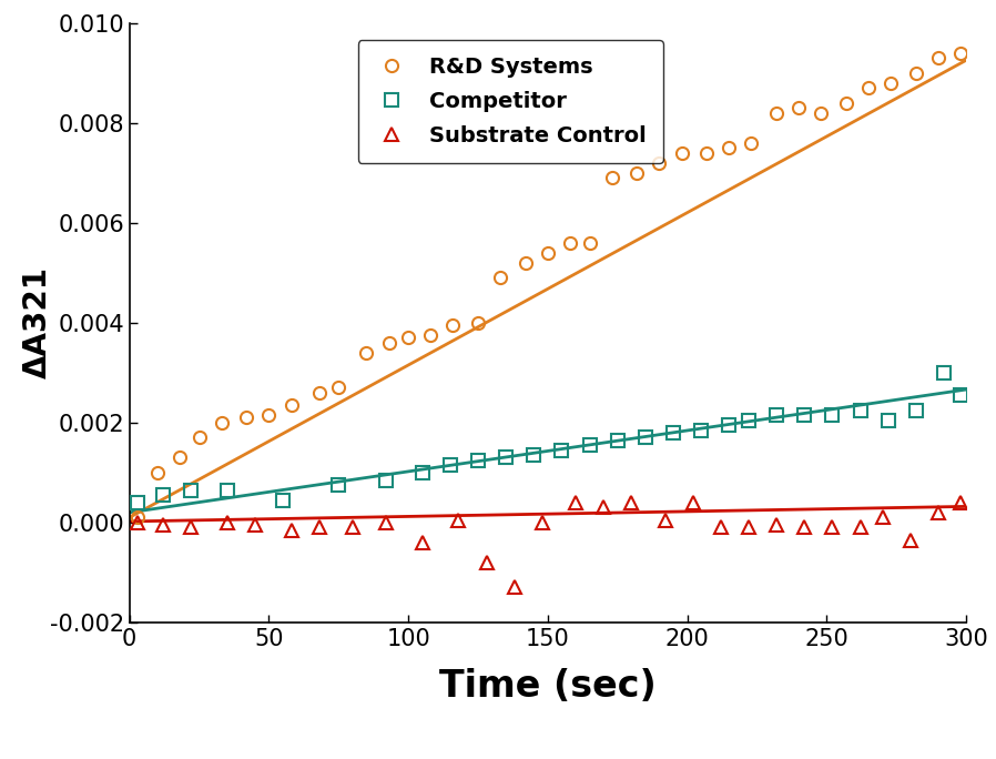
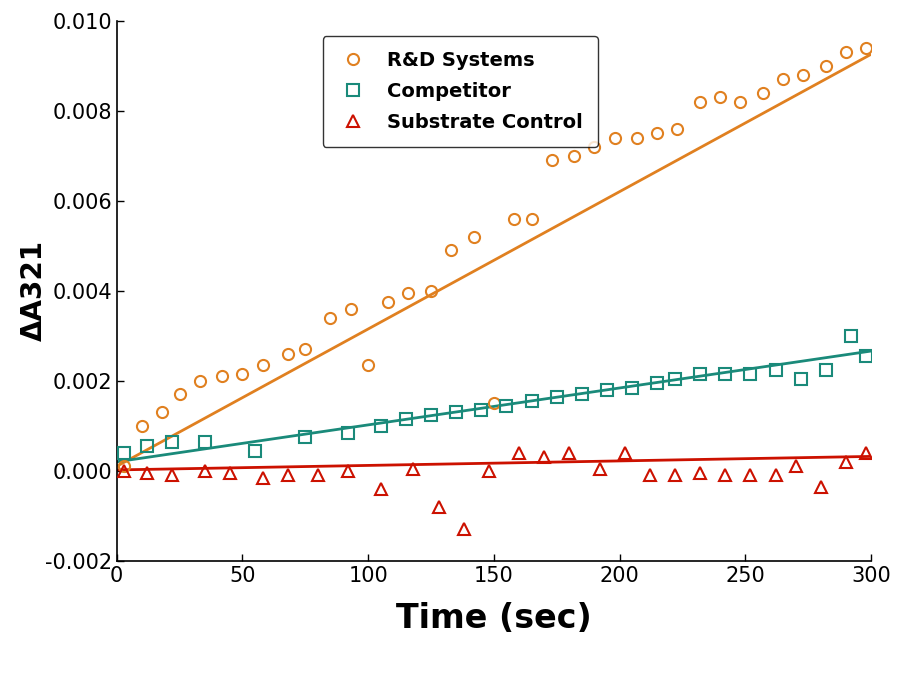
R&D Systems/100: 0.00370 -> 0.00235
R&D Systems/150: 0.00540 -> 0.00150
